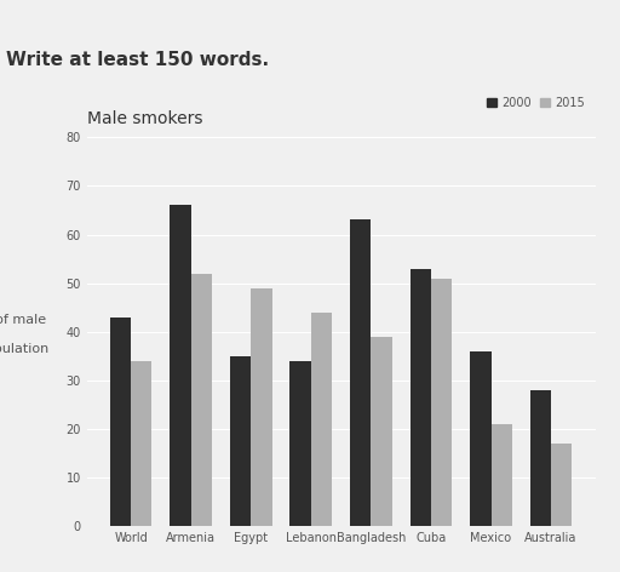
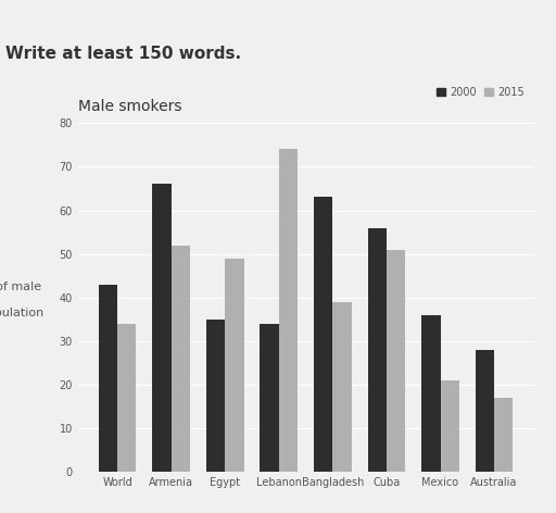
2015/Lebanon: 44 -> 74
2000/Cuba: 53 -> 56
